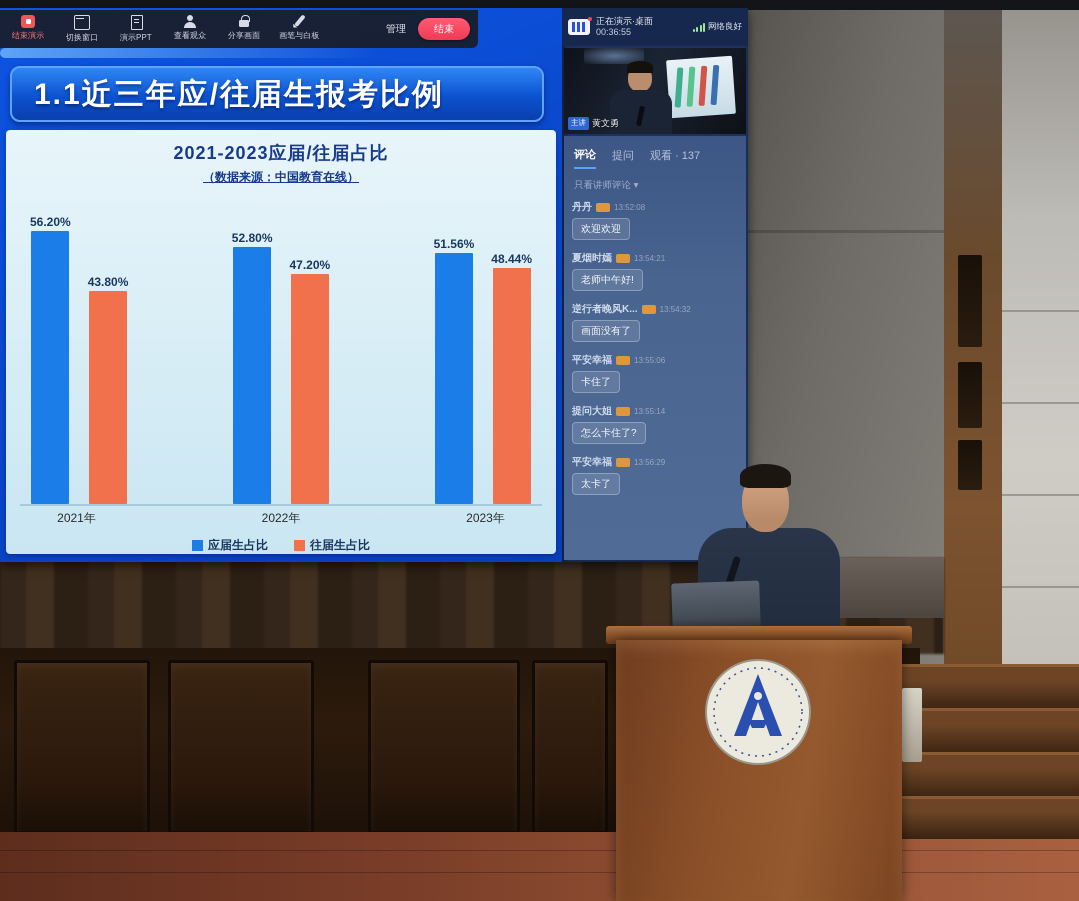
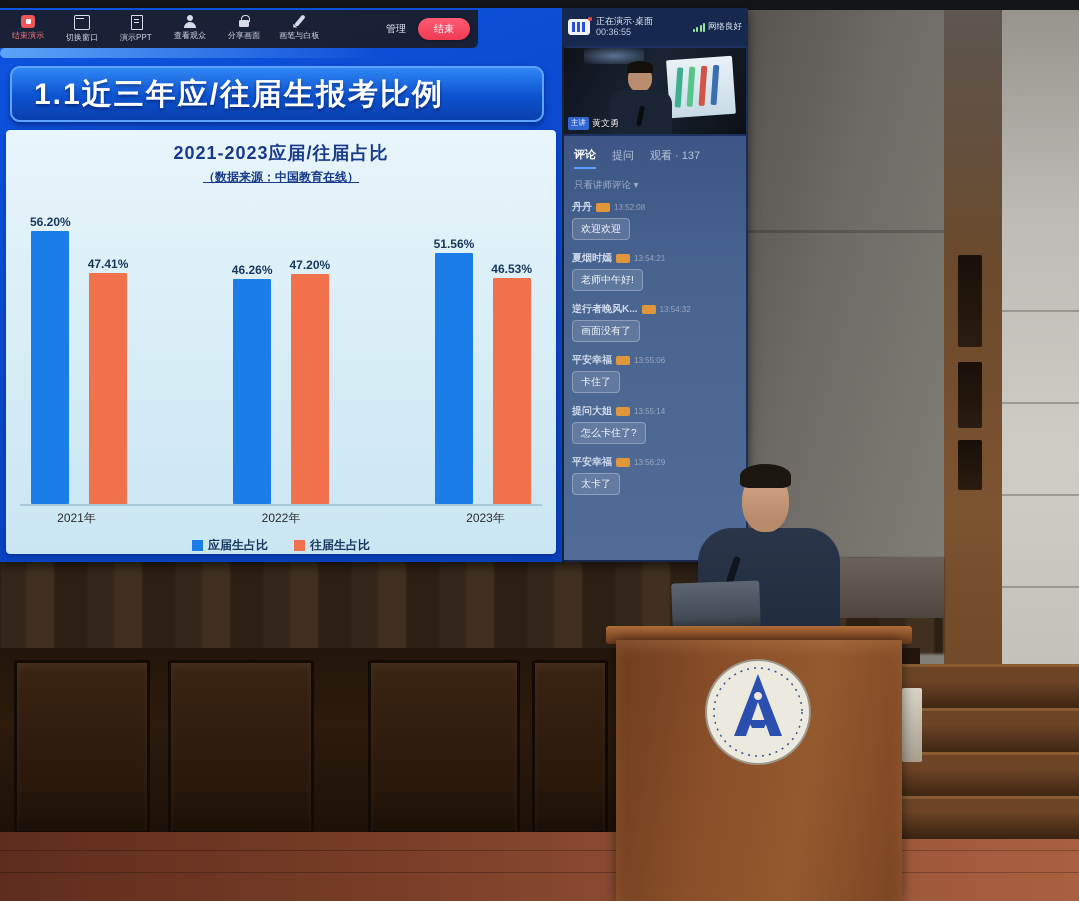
往届生占比/2021年: 43.80% -> 47.41%
应届生占比/2022年: 52.80% -> 46.26%
往届生占比/2023年: 48.44% -> 46.53%
